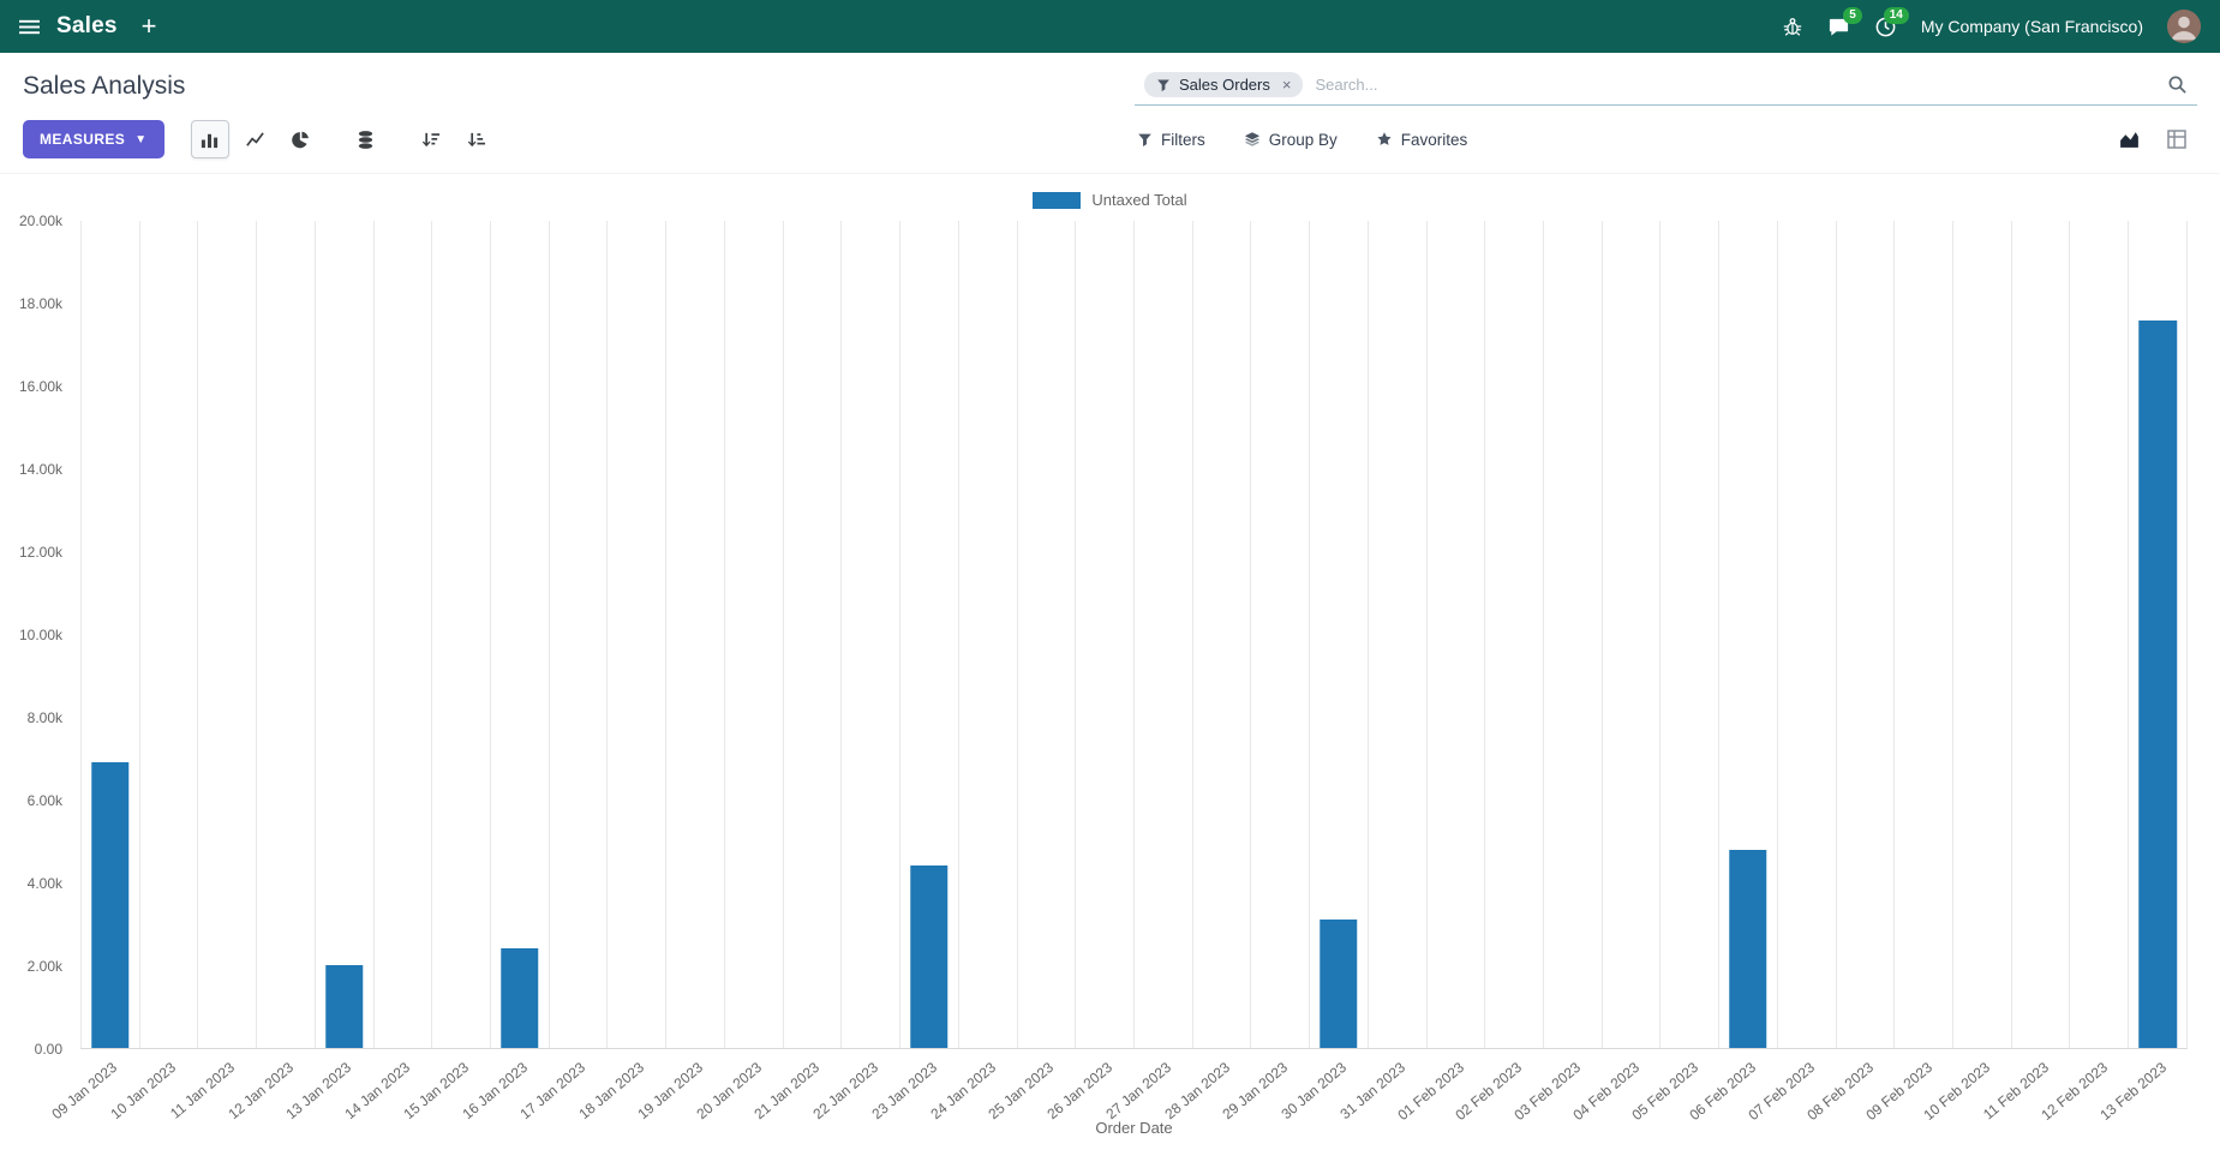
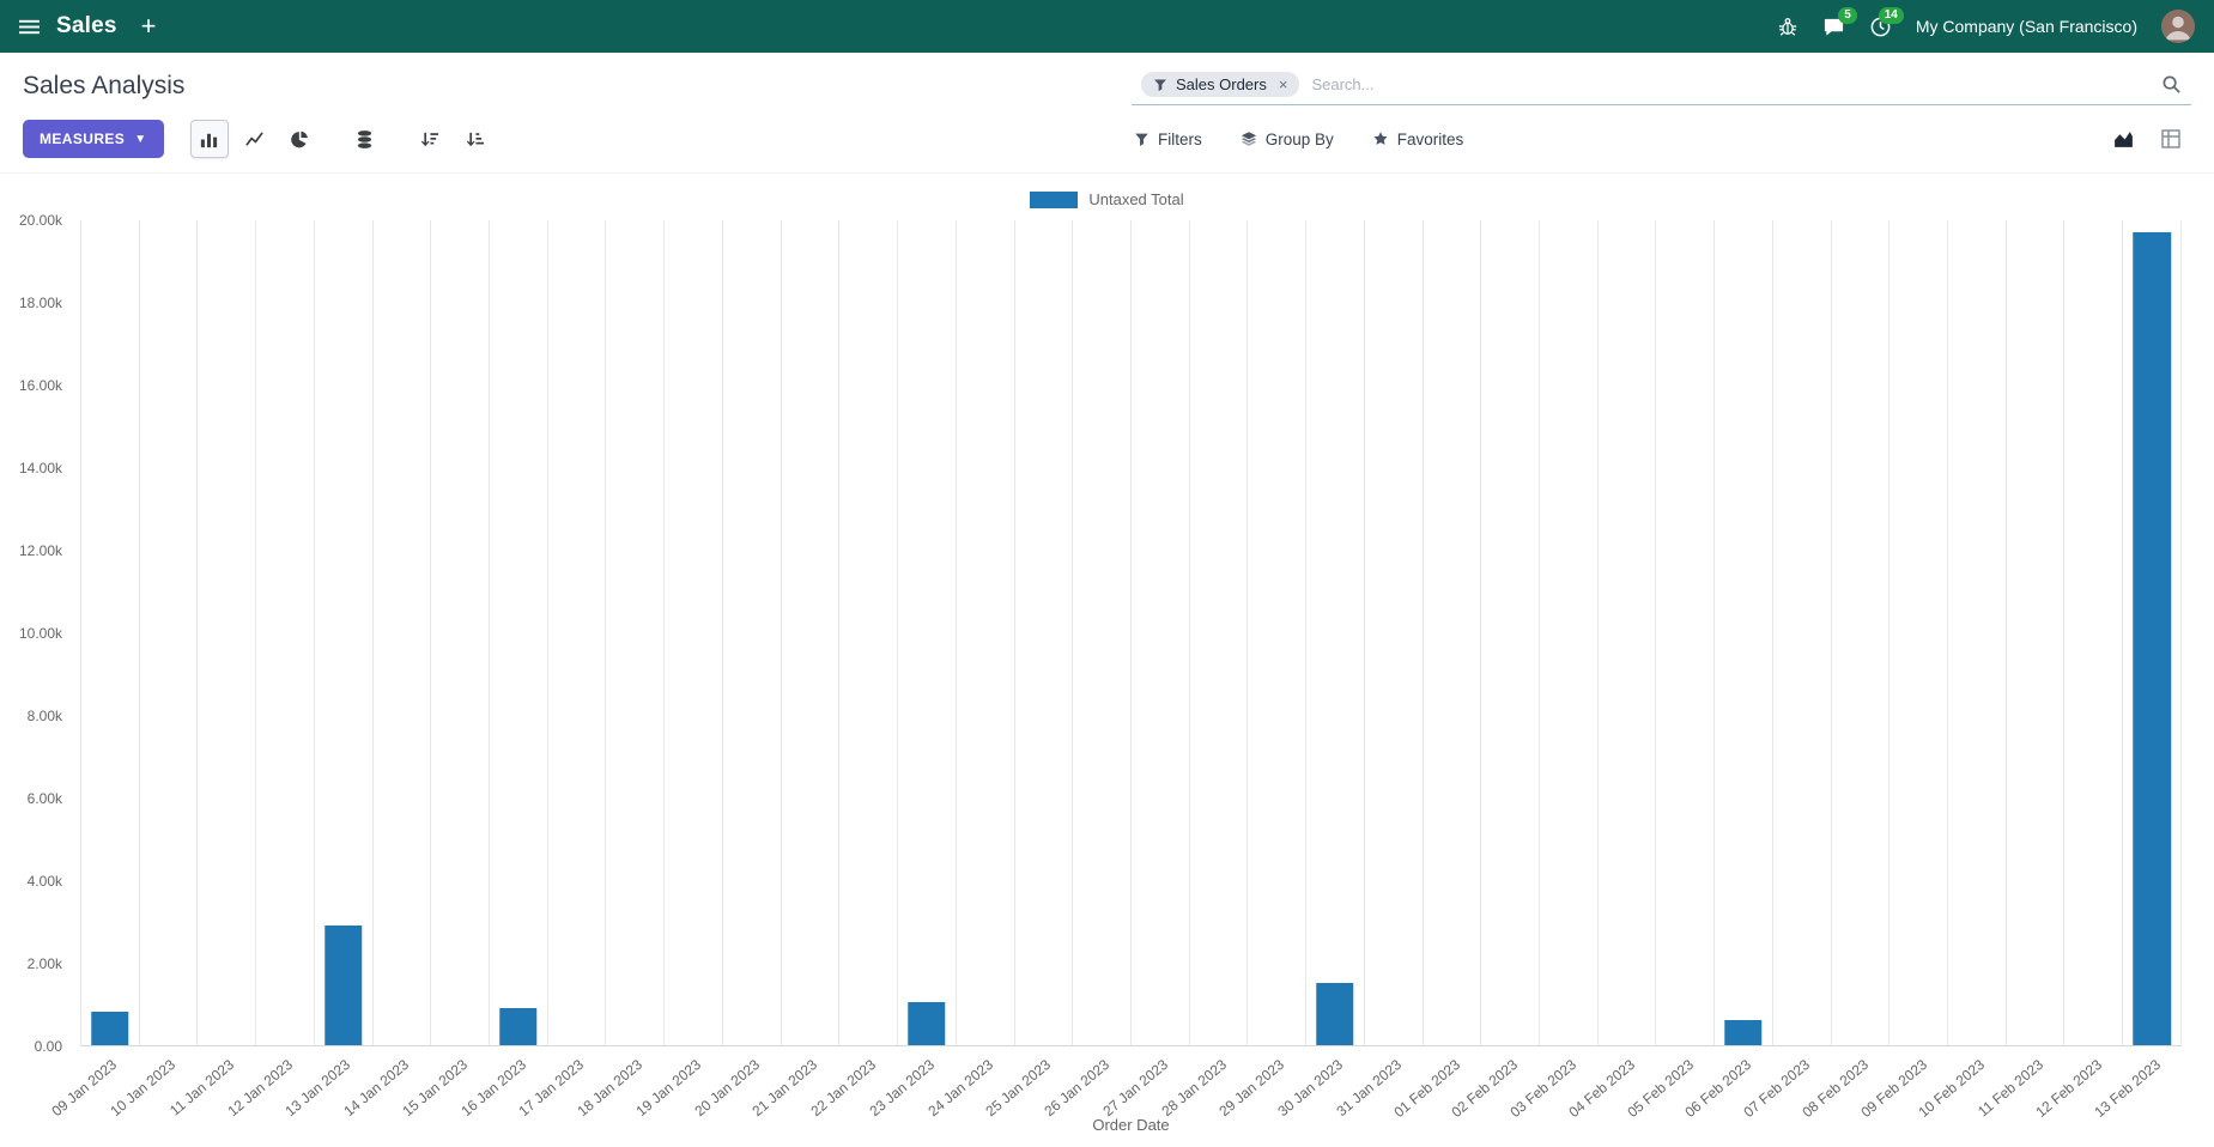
09 Jan 2023: 6.9k -> 0.8k
13 Jan 2023: 2.0k -> 2.9k
16 Jan 2023: 2.4k -> 0.9k
23 Jan 2023: 4.4k -> 1.0k
30 Jan 2023: 3.1k -> 1.5k
06 Feb 2023: 4.8k -> 0.6k
13 Feb 2023: 17.6k -> 19.7k
